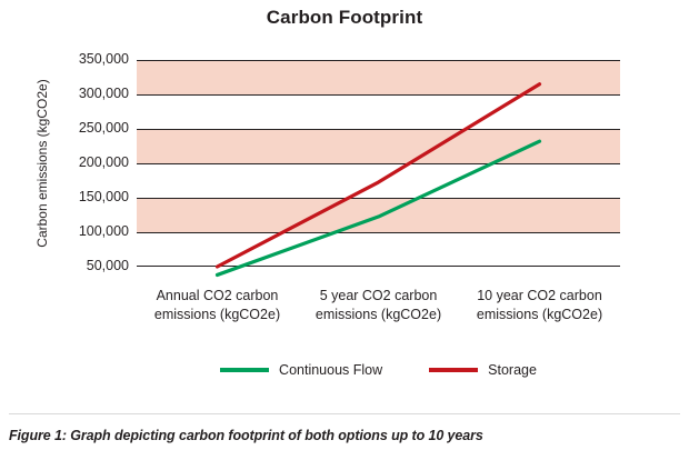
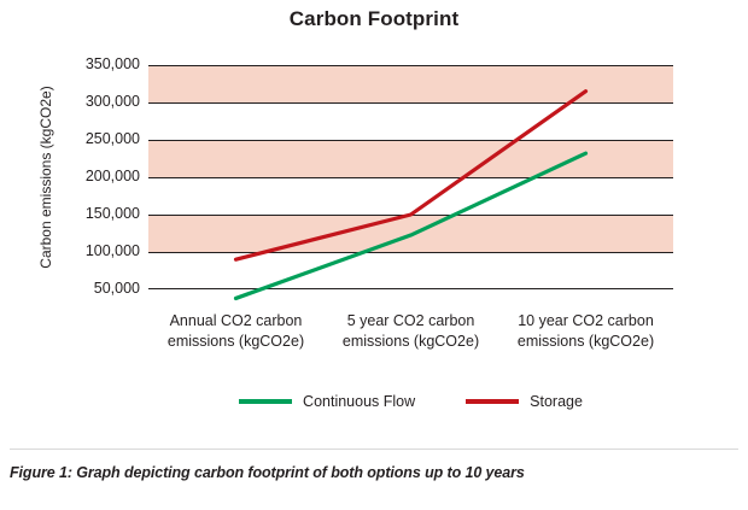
Storage/Annual CO2 carbon emissions (kgCO2e): 50000 -> 90000
Storage/5 year CO2 carbon emissions (kgCO2e): 170000 -> 150000
